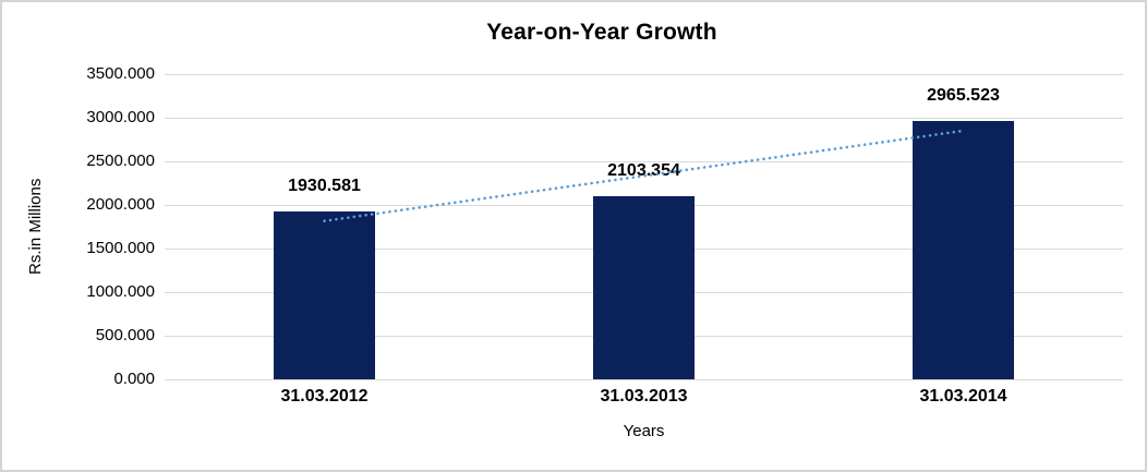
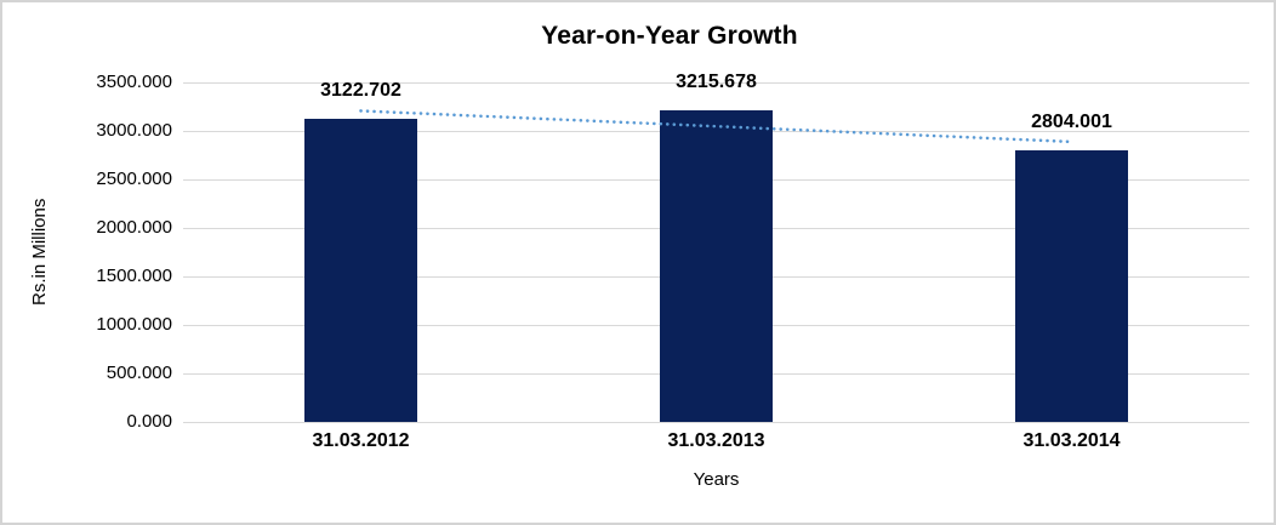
31.03.2012: 1930.581 -> 3122.702
31.03.2013: 2103.354 -> 3215.678
31.03.2014: 2965.523 -> 2804.001
